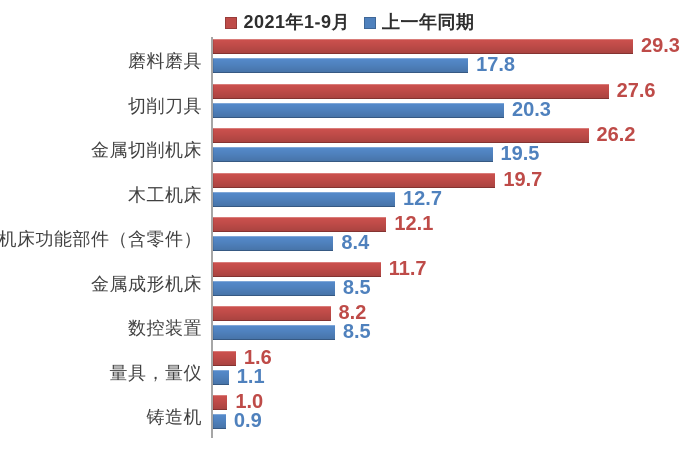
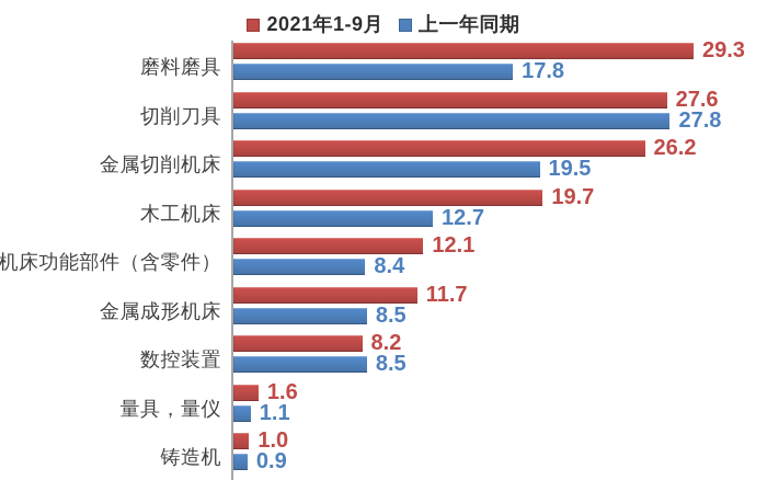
上一年同期/切削刀具: 20.3 -> 27.8
